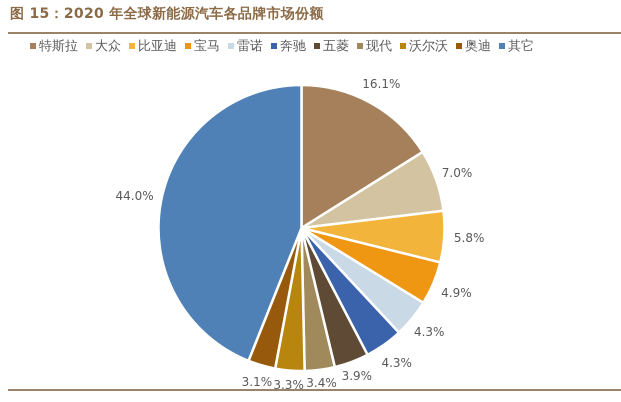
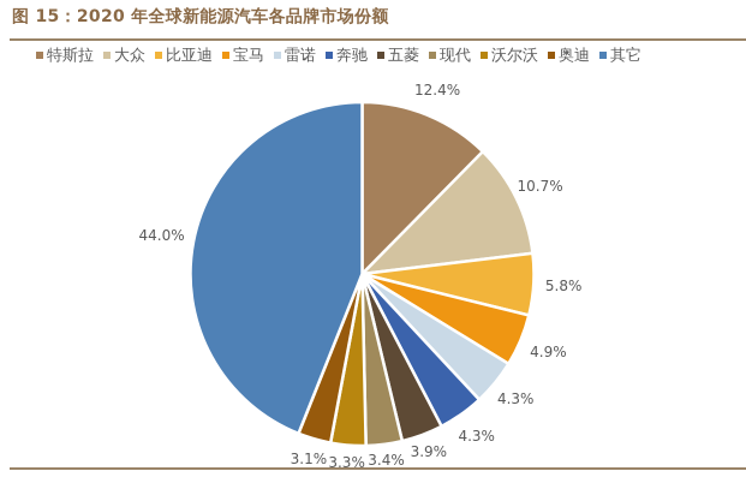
特斯拉: 16.1% -> 12.4%
大众: 7.0% -> 10.7%
